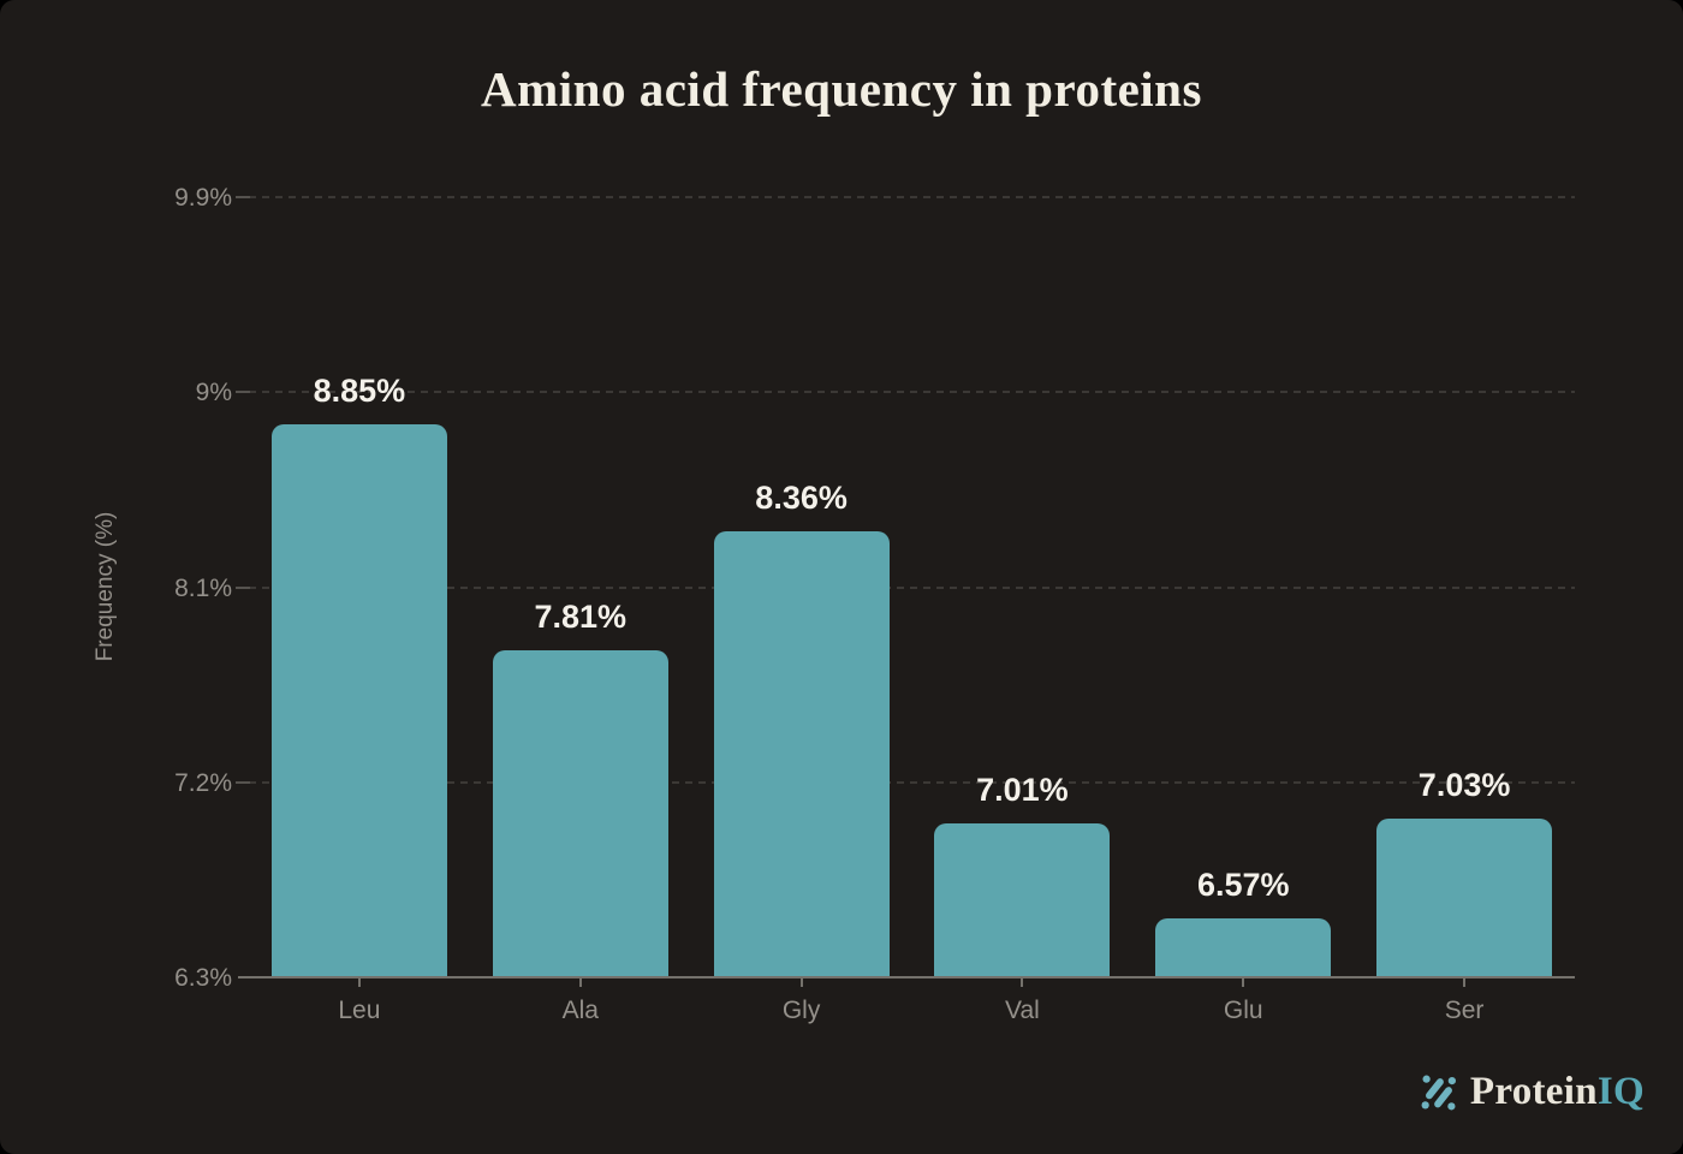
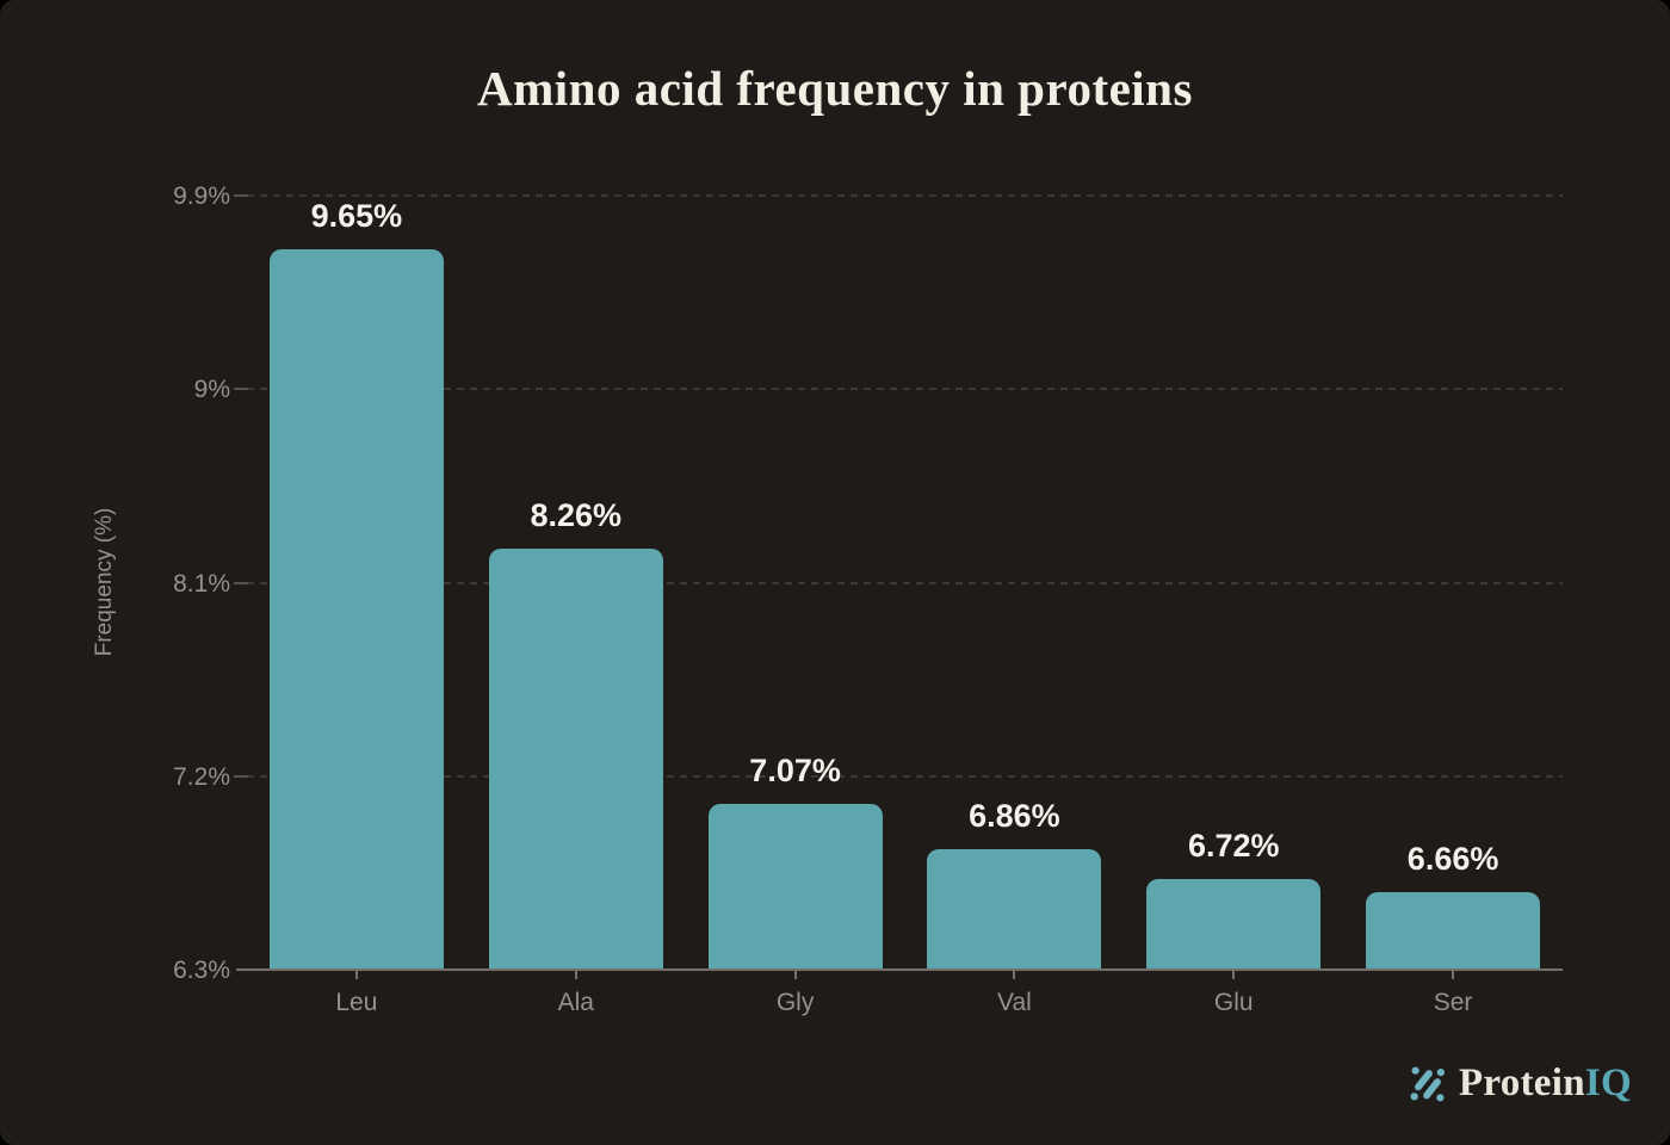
Leu: 8.85% -> 9.65%
Ala: 7.81% -> 8.26%
Gly: 8.36% -> 7.07%
Val: 7.01% -> 6.86%
Glu: 6.57% -> 6.72%
Ser: 7.03% -> 6.66%
